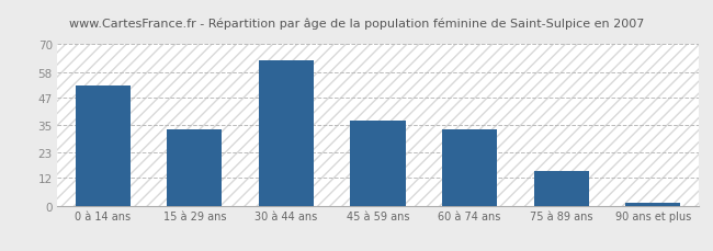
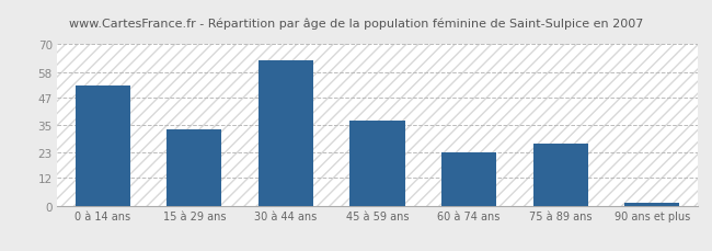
60 à 74 ans: 33 -> 23
75 à 89 ans: 15 -> 27
